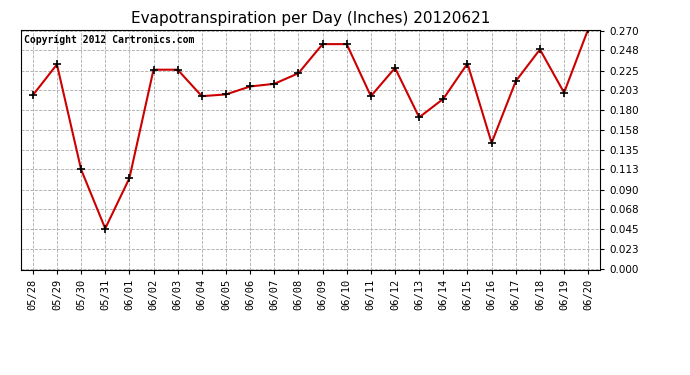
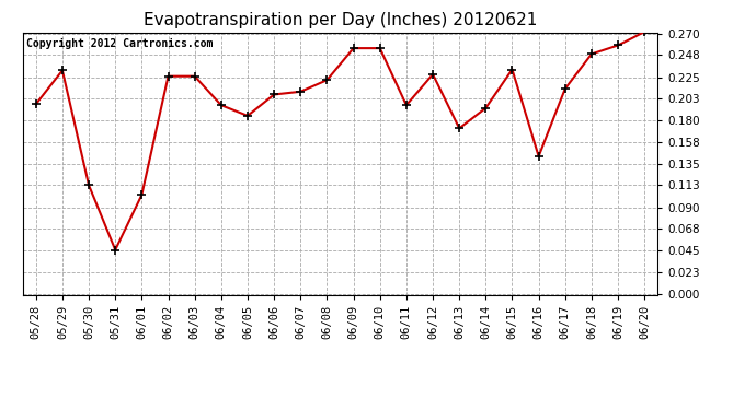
06/05: 0.198 -> 0.185
06/19: 0.200 -> 0.258
